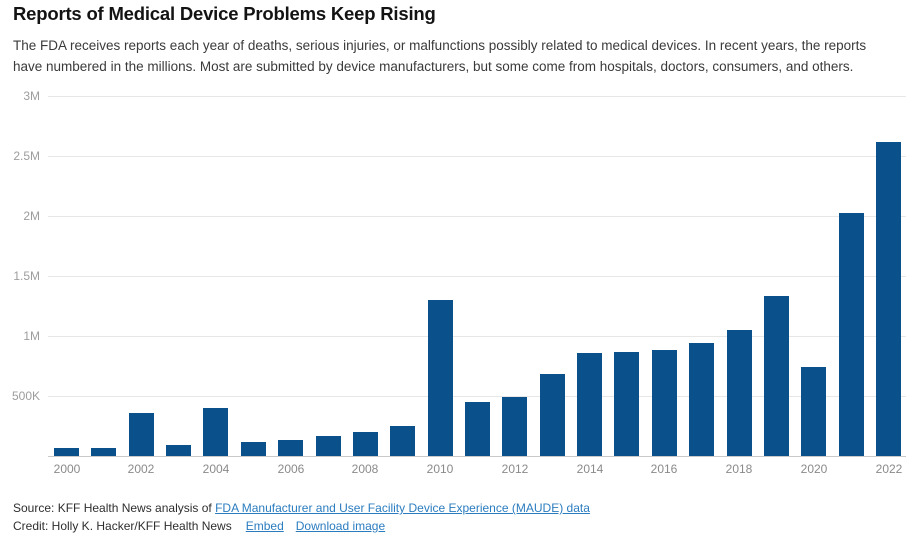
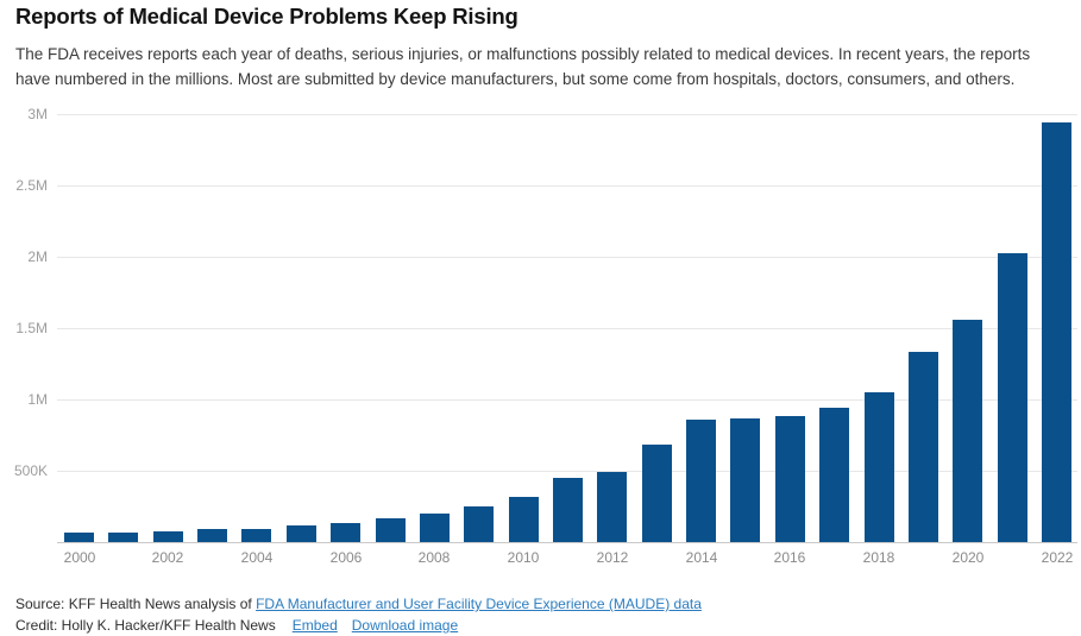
2002: 0.36M -> 0.08M
2004: 0.40M -> 0.10M
2010: 1.30M -> 0.31M
2020: 0.74M -> 1.56M
2022: 2.62M -> 2.94M
